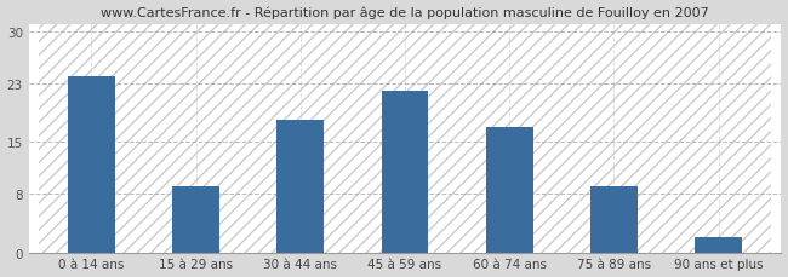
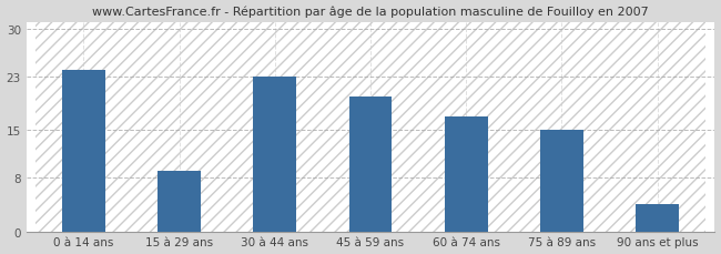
30 à 44 ans: 18 -> 23
45 à 59 ans: 22 -> 20
75 à 89 ans: 9 -> 15
90 ans et plus: 2 -> 4
